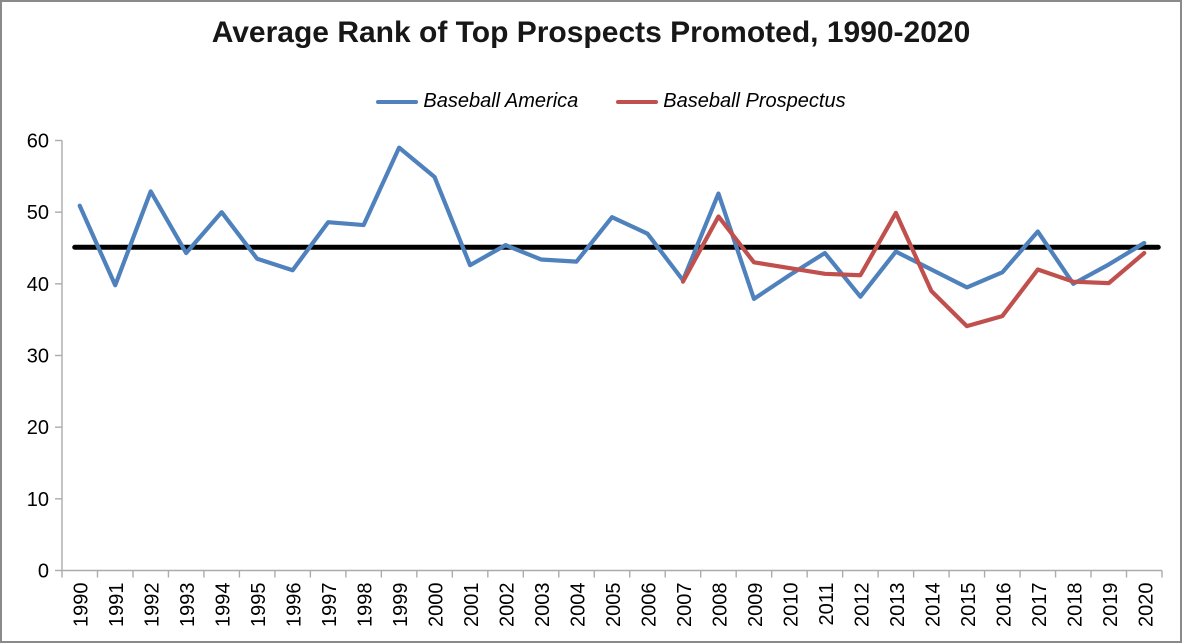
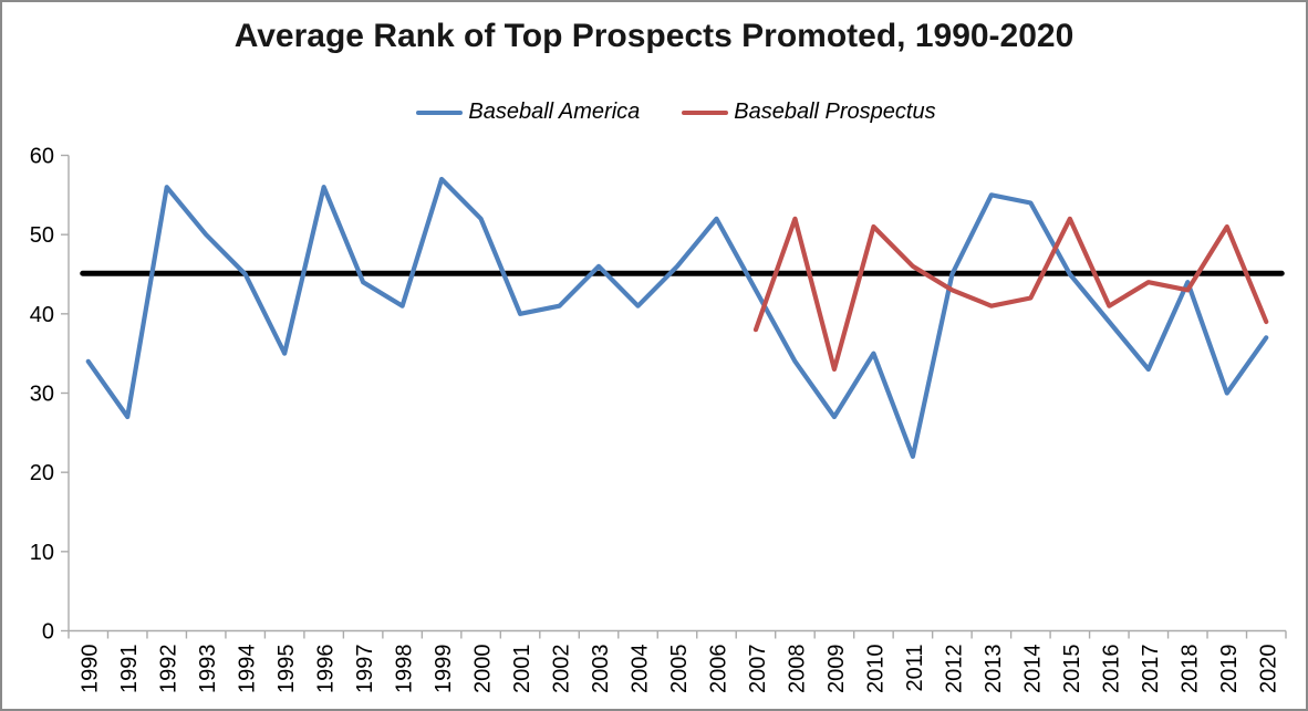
Baseball America/1990: 51 -> 34
Baseball America/1991: 40 -> 27
Baseball America/1992: 53 -> 56
Baseball America/1993: 44 -> 50
Baseball America/1994: 50 -> 45
Baseball America/1995: 44 -> 35
Baseball America/1996: 42 -> 56
Baseball America/1997: 49 -> 44
Baseball America/1998: 48 -> 41
Baseball America/1999: 59 -> 57
Baseball America/2000: 55 -> 52
Baseball America/2001: 43 -> 40
Baseball America/2002: 45 -> 41
Baseball America/2003: 43 -> 46
Baseball America/2004: 43 -> 41
Baseball America/2005: 49 -> 46
Baseball America/2006: 47 -> 52
Baseball America/2007: 40 -> 43
Baseball Prospectus/2007: 40 -> 38
Baseball America/2008: 53 -> 34
Baseball Prospectus/2008: 49 -> 52
Baseball America/2009: 38 -> 27
Baseball Prospectus/2009: 43 -> 33
Baseball America/2010: 41 -> 35
Baseball Prospectus/2010: 42 -> 51
Baseball America/2011: 44 -> 22
Baseball Prospectus/2011: 41 -> 46
Baseball America/2012: 38 -> 45
Baseball Prospectus/2012: 41 -> 43
Baseball America/2013: 44 -> 55
Baseball Prospectus/2013: 50 -> 41
Baseball America/2014: 42 -> 54
Baseball Prospectus/2014: 39 -> 42
Baseball America/2015: 40 -> 45
Baseball Prospectus/2015: 34 -> 52
Baseball America/2016: 42 -> 39
Baseball Prospectus/2016: 36 -> 41
Baseball America/2017: 47 -> 33
Baseball Prospectus/2017: 42 -> 44
Baseball America/2018: 40 -> 44
Baseball Prospectus/2018: 40 -> 43
Baseball America/2019: 43 -> 30
Baseball Prospectus/2019: 40 -> 51
Baseball America/2020: 46 -> 37
Baseball Prospectus/2020: 44 -> 39
